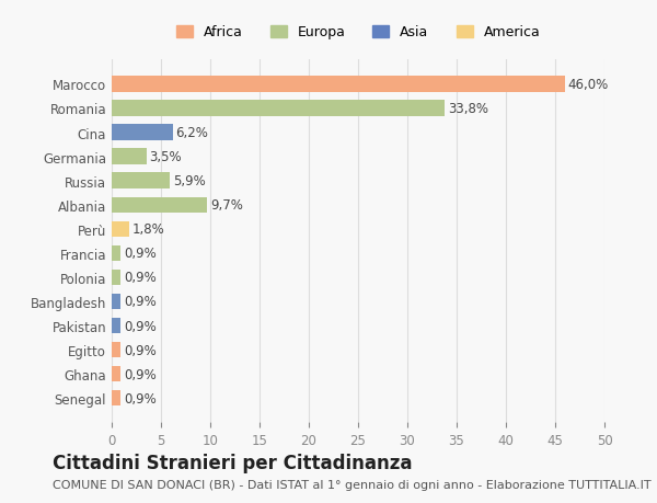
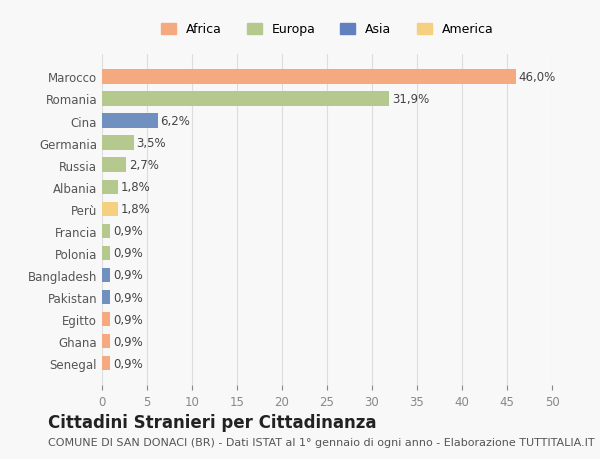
Romania: 33,8% -> 31,9%
Russia: 5,9% -> 2,7%
Albania: 9,7% -> 1,8%
